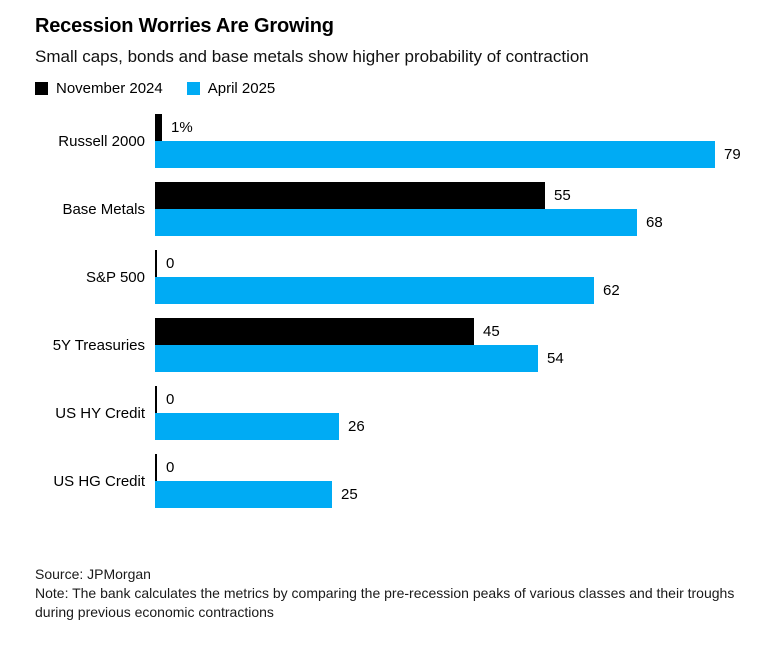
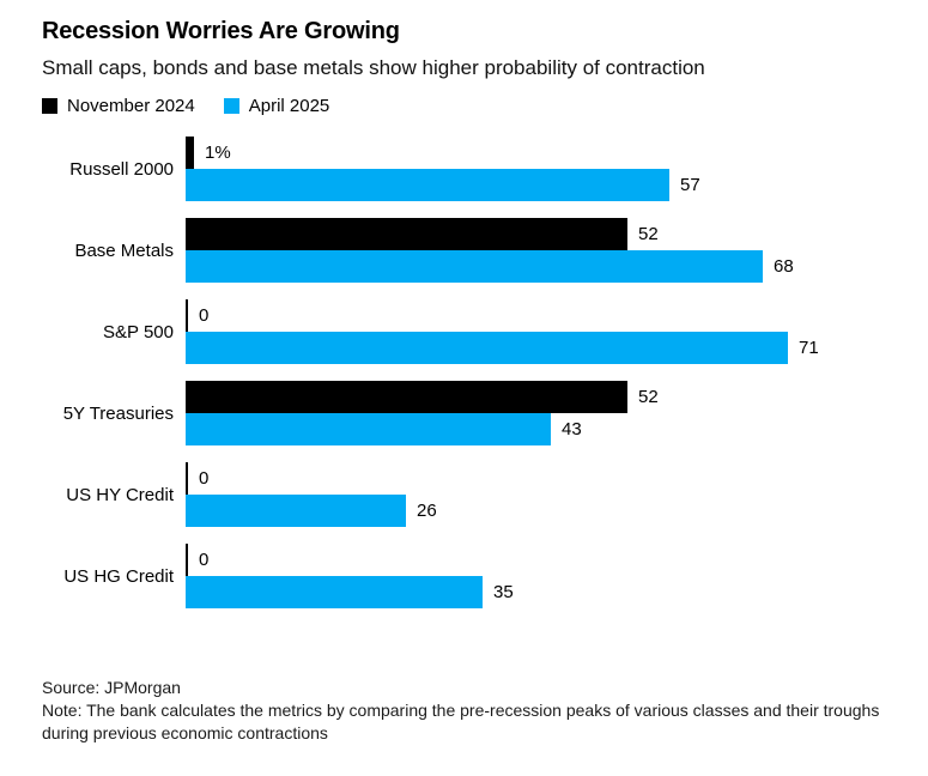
April 2025/Russell 2000: 79 -> 57
November 2024/Base Metals: 55 -> 52
April 2025/S&P 500: 62 -> 71
November 2024/5Y Treasuries: 45 -> 52
April 2025/5Y Treasuries: 54 -> 43
April 2025/US HG Credit: 25 -> 35
